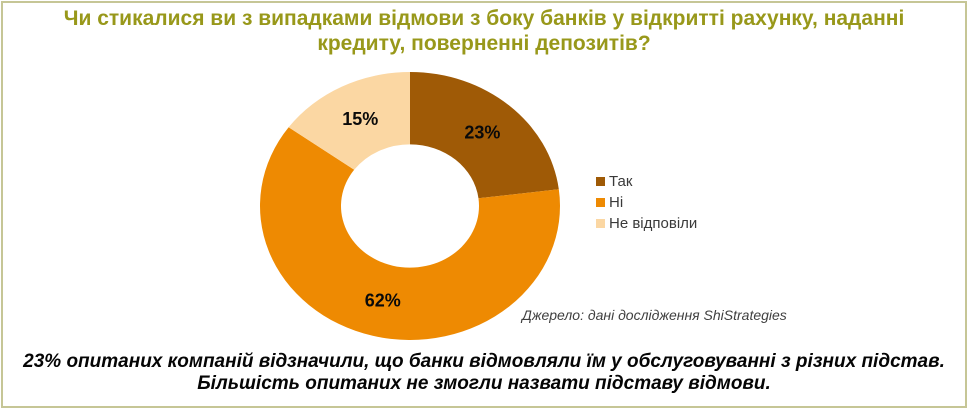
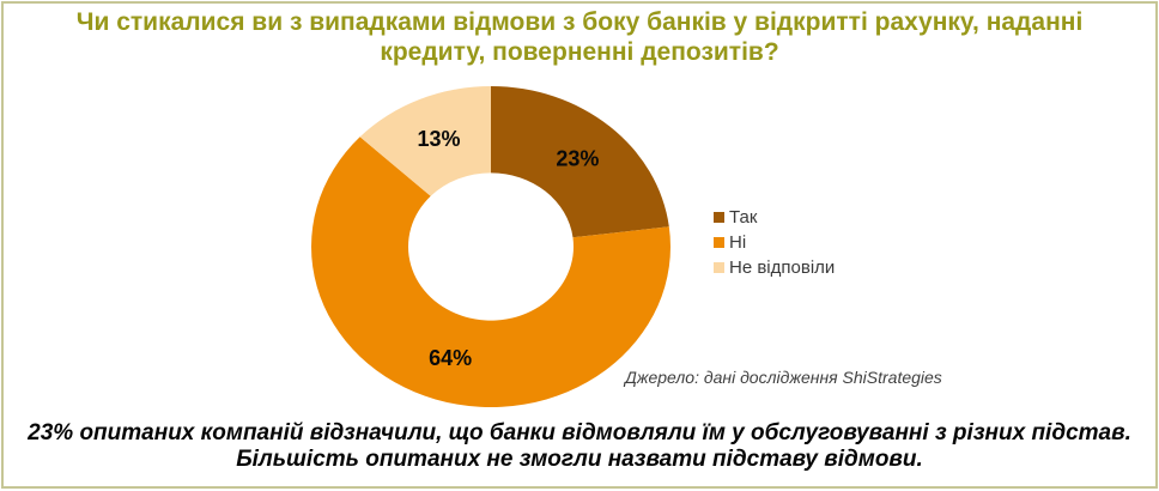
Ні: 62% -> 64%
Не відповіли: 15% -> 13%
